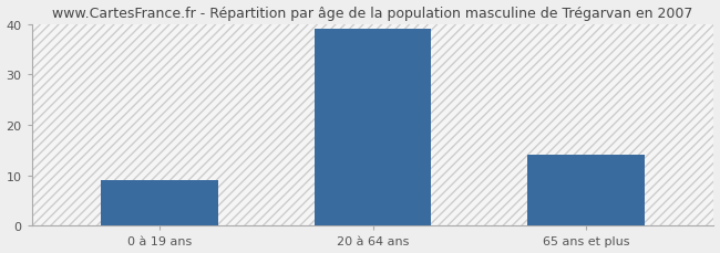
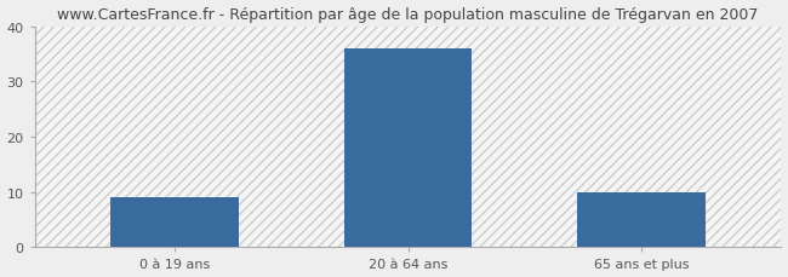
20 à 64 ans: 39 -> 36
65 ans et plus: 14 -> 10
